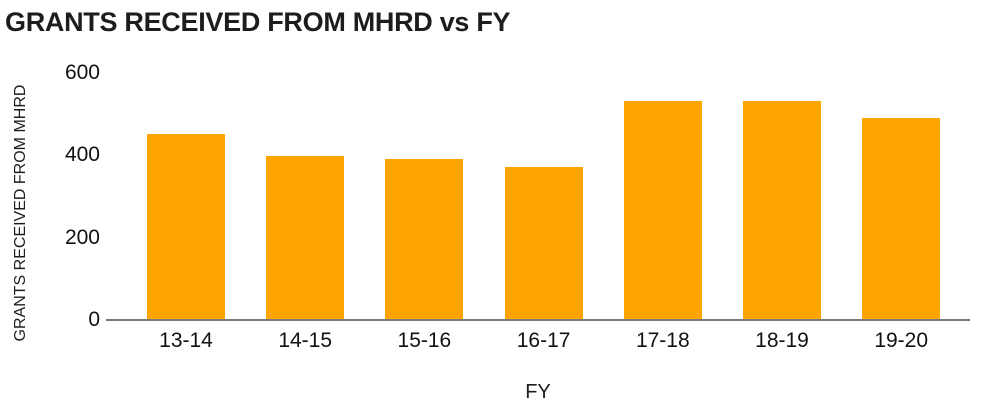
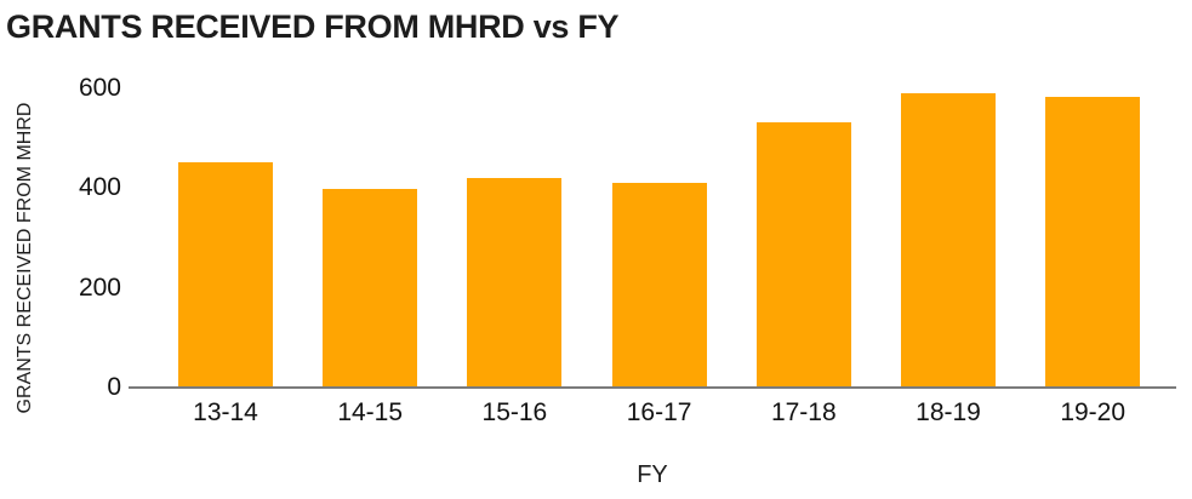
15-16: 390 -> 420
16-17: 370 -> 410
18-19: 530 -> 590
19-20: 490 -> 580
